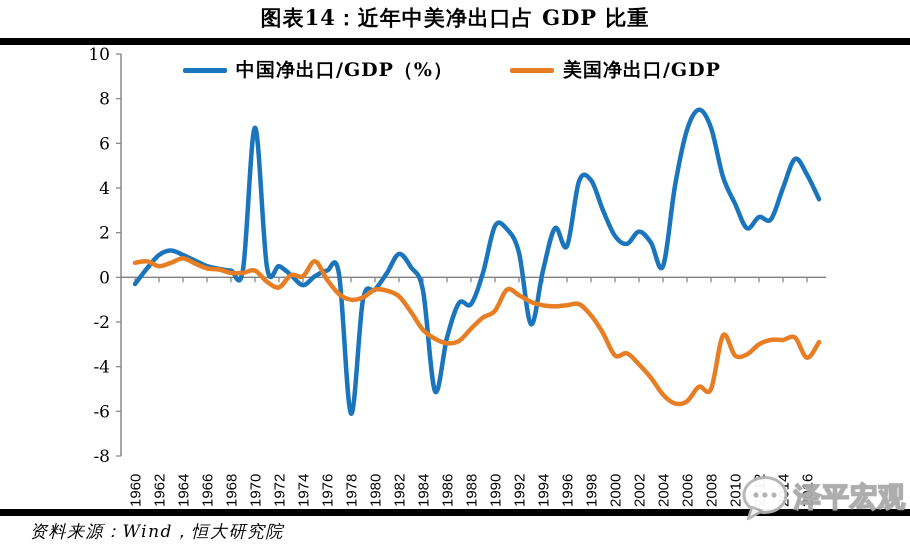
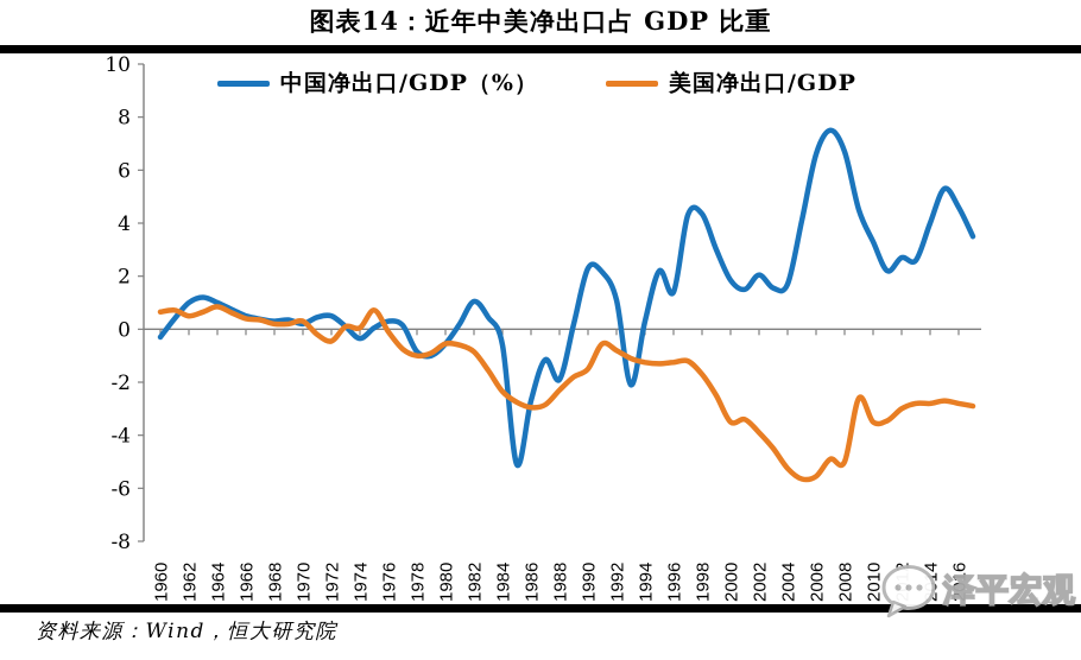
中国净出口/GDP（%）/1970: 6.7 -> 0.2
中国净出口/GDP（%）/1978: -6.1 -> -0.8
中国净出口/GDP（%）/1988: -1.2 -> -1.9
中国净出口/GDP（%）/2004: 0.5 -> 1.7
美国净出口/GDP/2016: -3.6 -> -2.8
